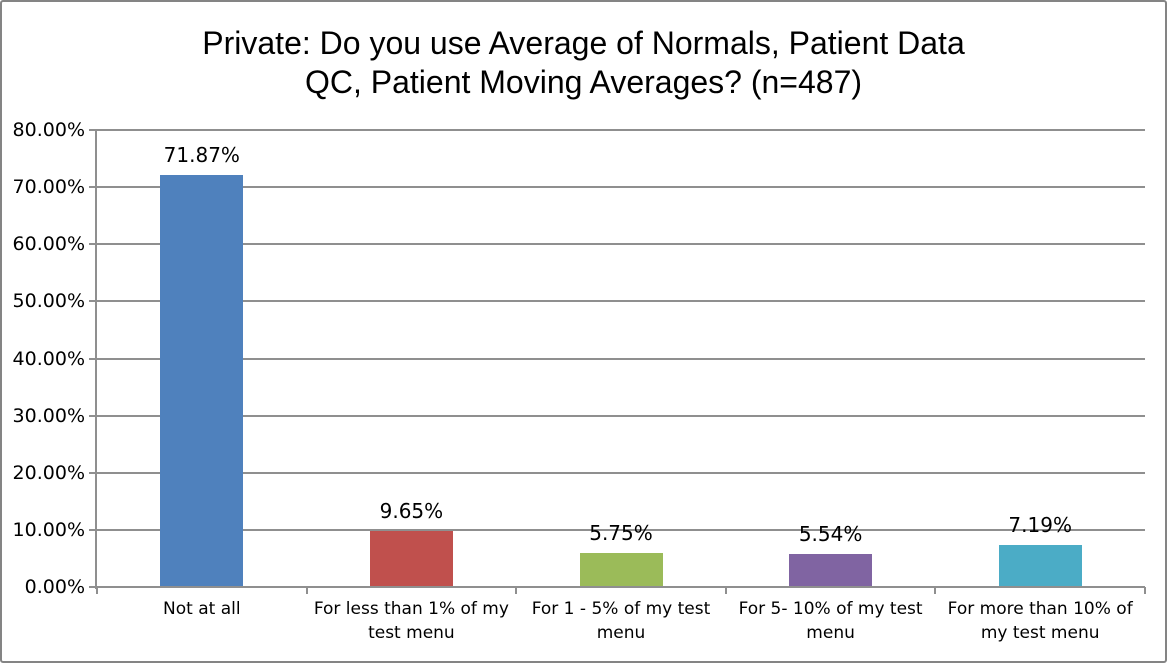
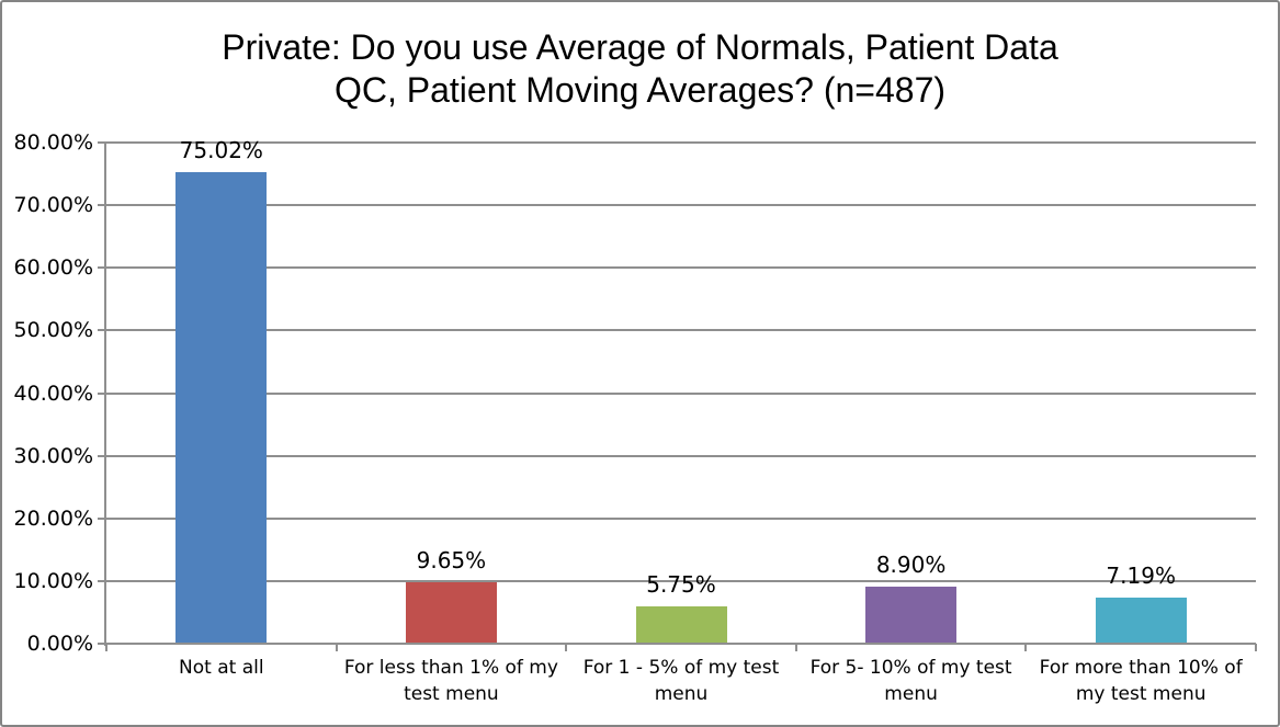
Not at all: 71.87% -> 75.02%
For 5- 10% of my test menu: 5.54% -> 8.90%
